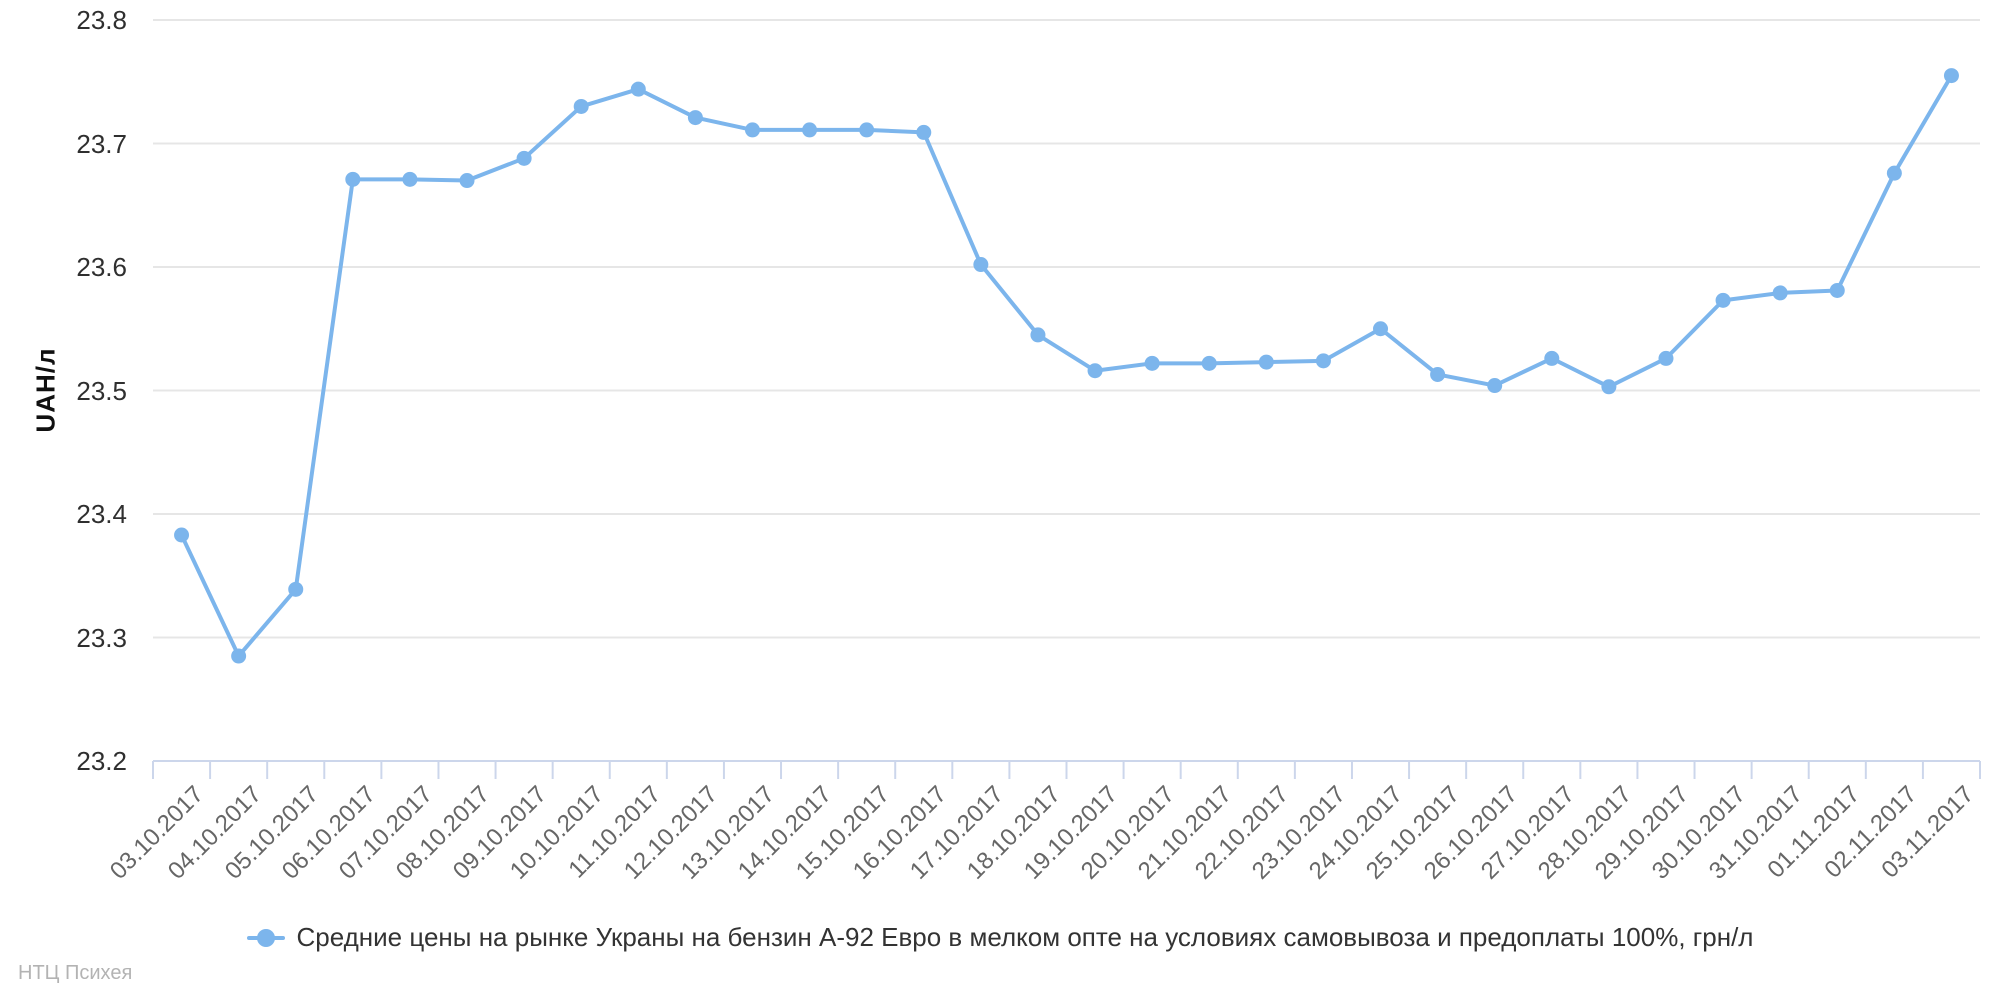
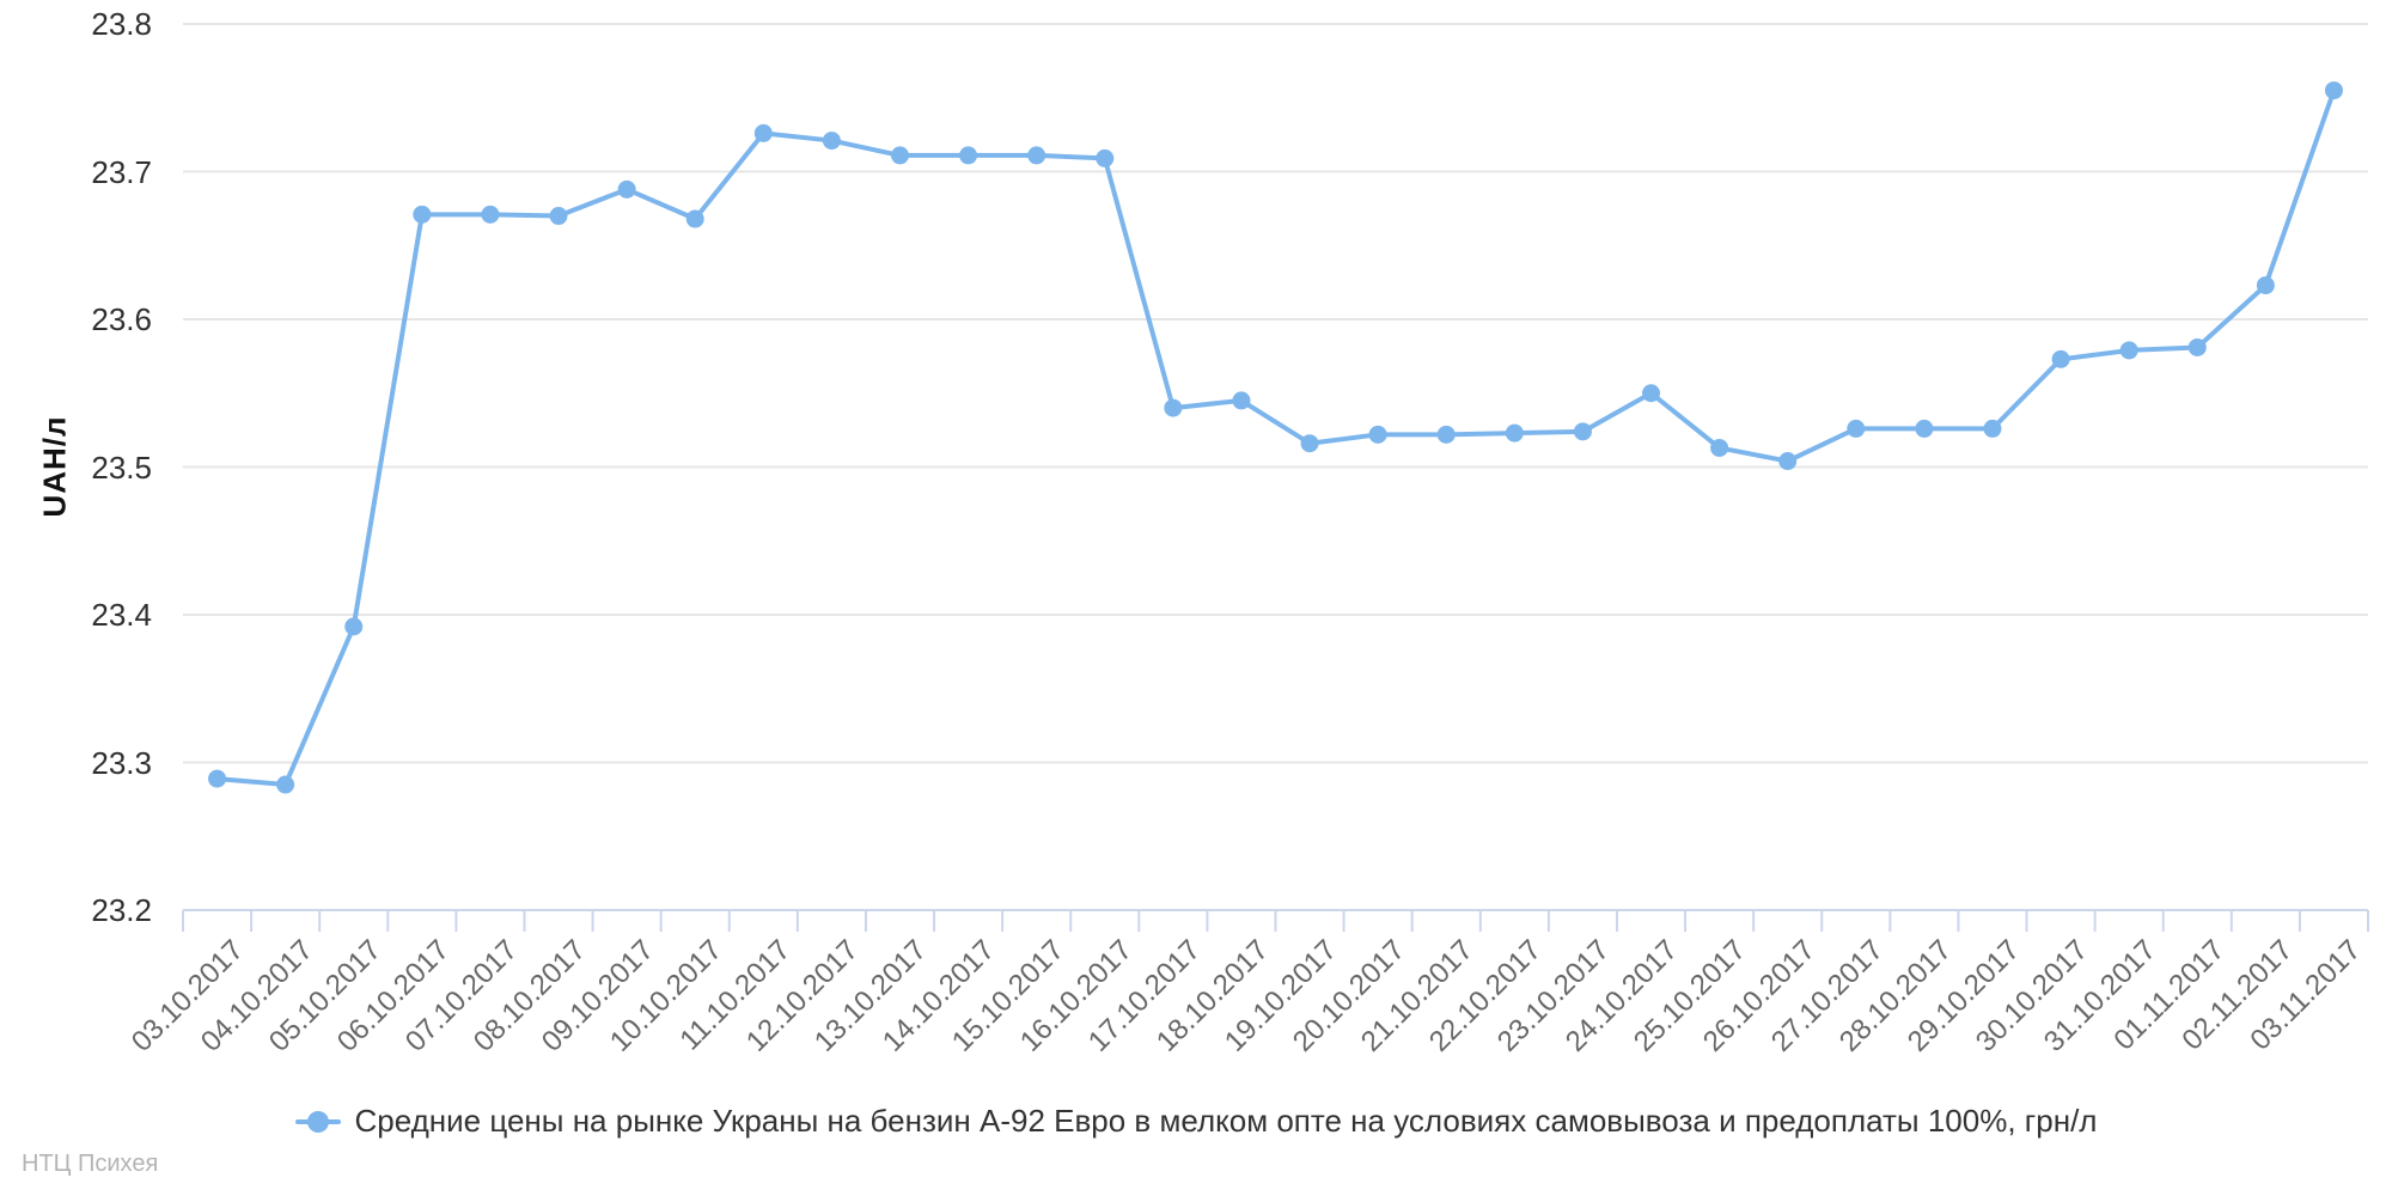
03.10.2017: 23.383 -> 23.289
05.10.2017: 23.339 -> 23.392
10.10.2017: 23.730 -> 23.668
11.10.2017: 23.744 -> 23.726
17.10.2017: 23.602 -> 23.540
28.10.2017: 23.503 -> 23.526
02.11.2017: 23.676 -> 23.623
